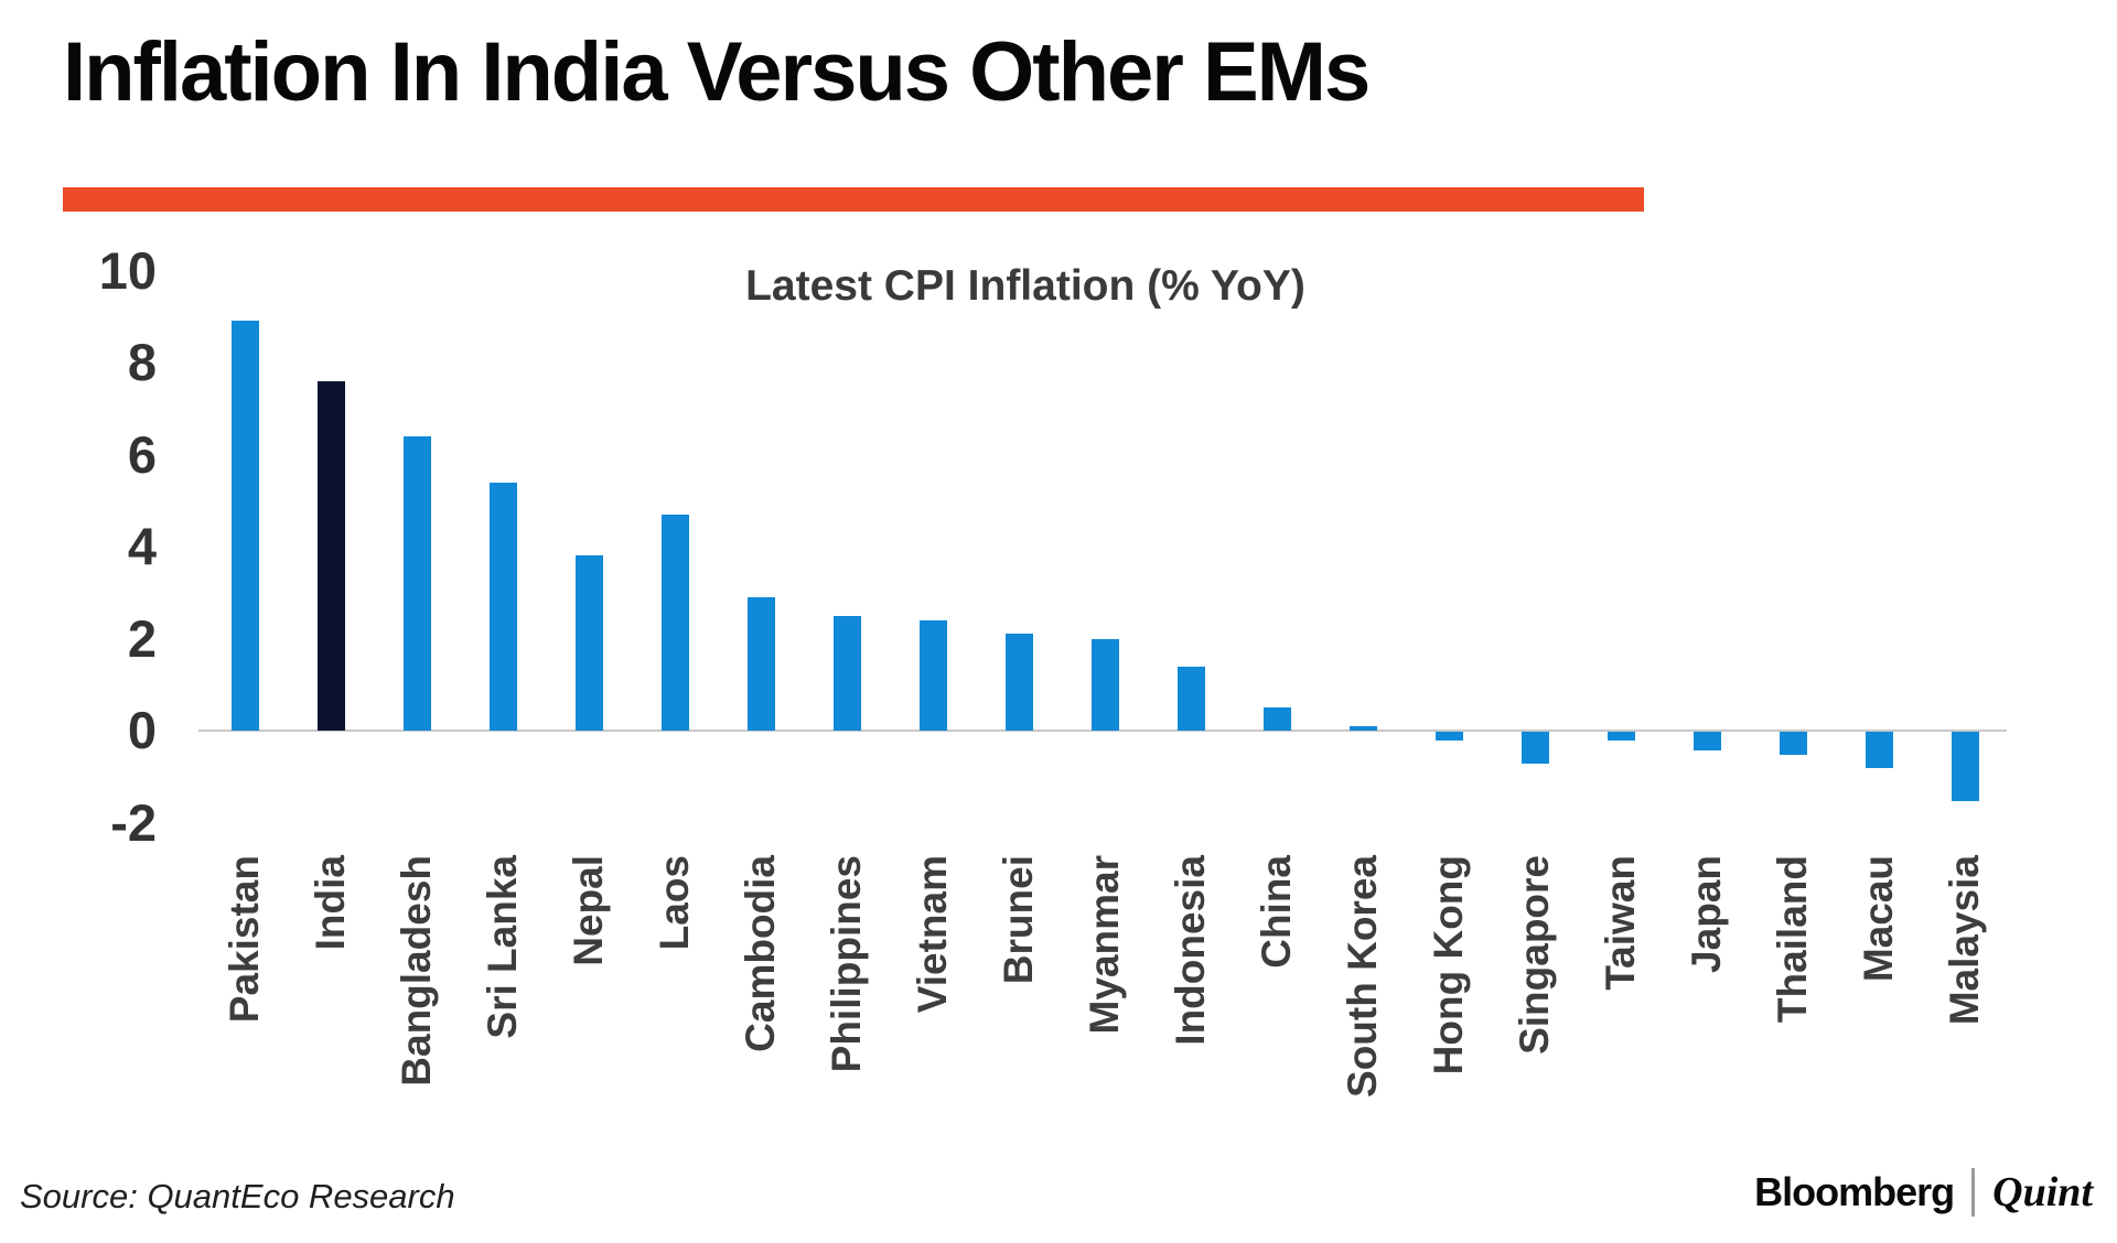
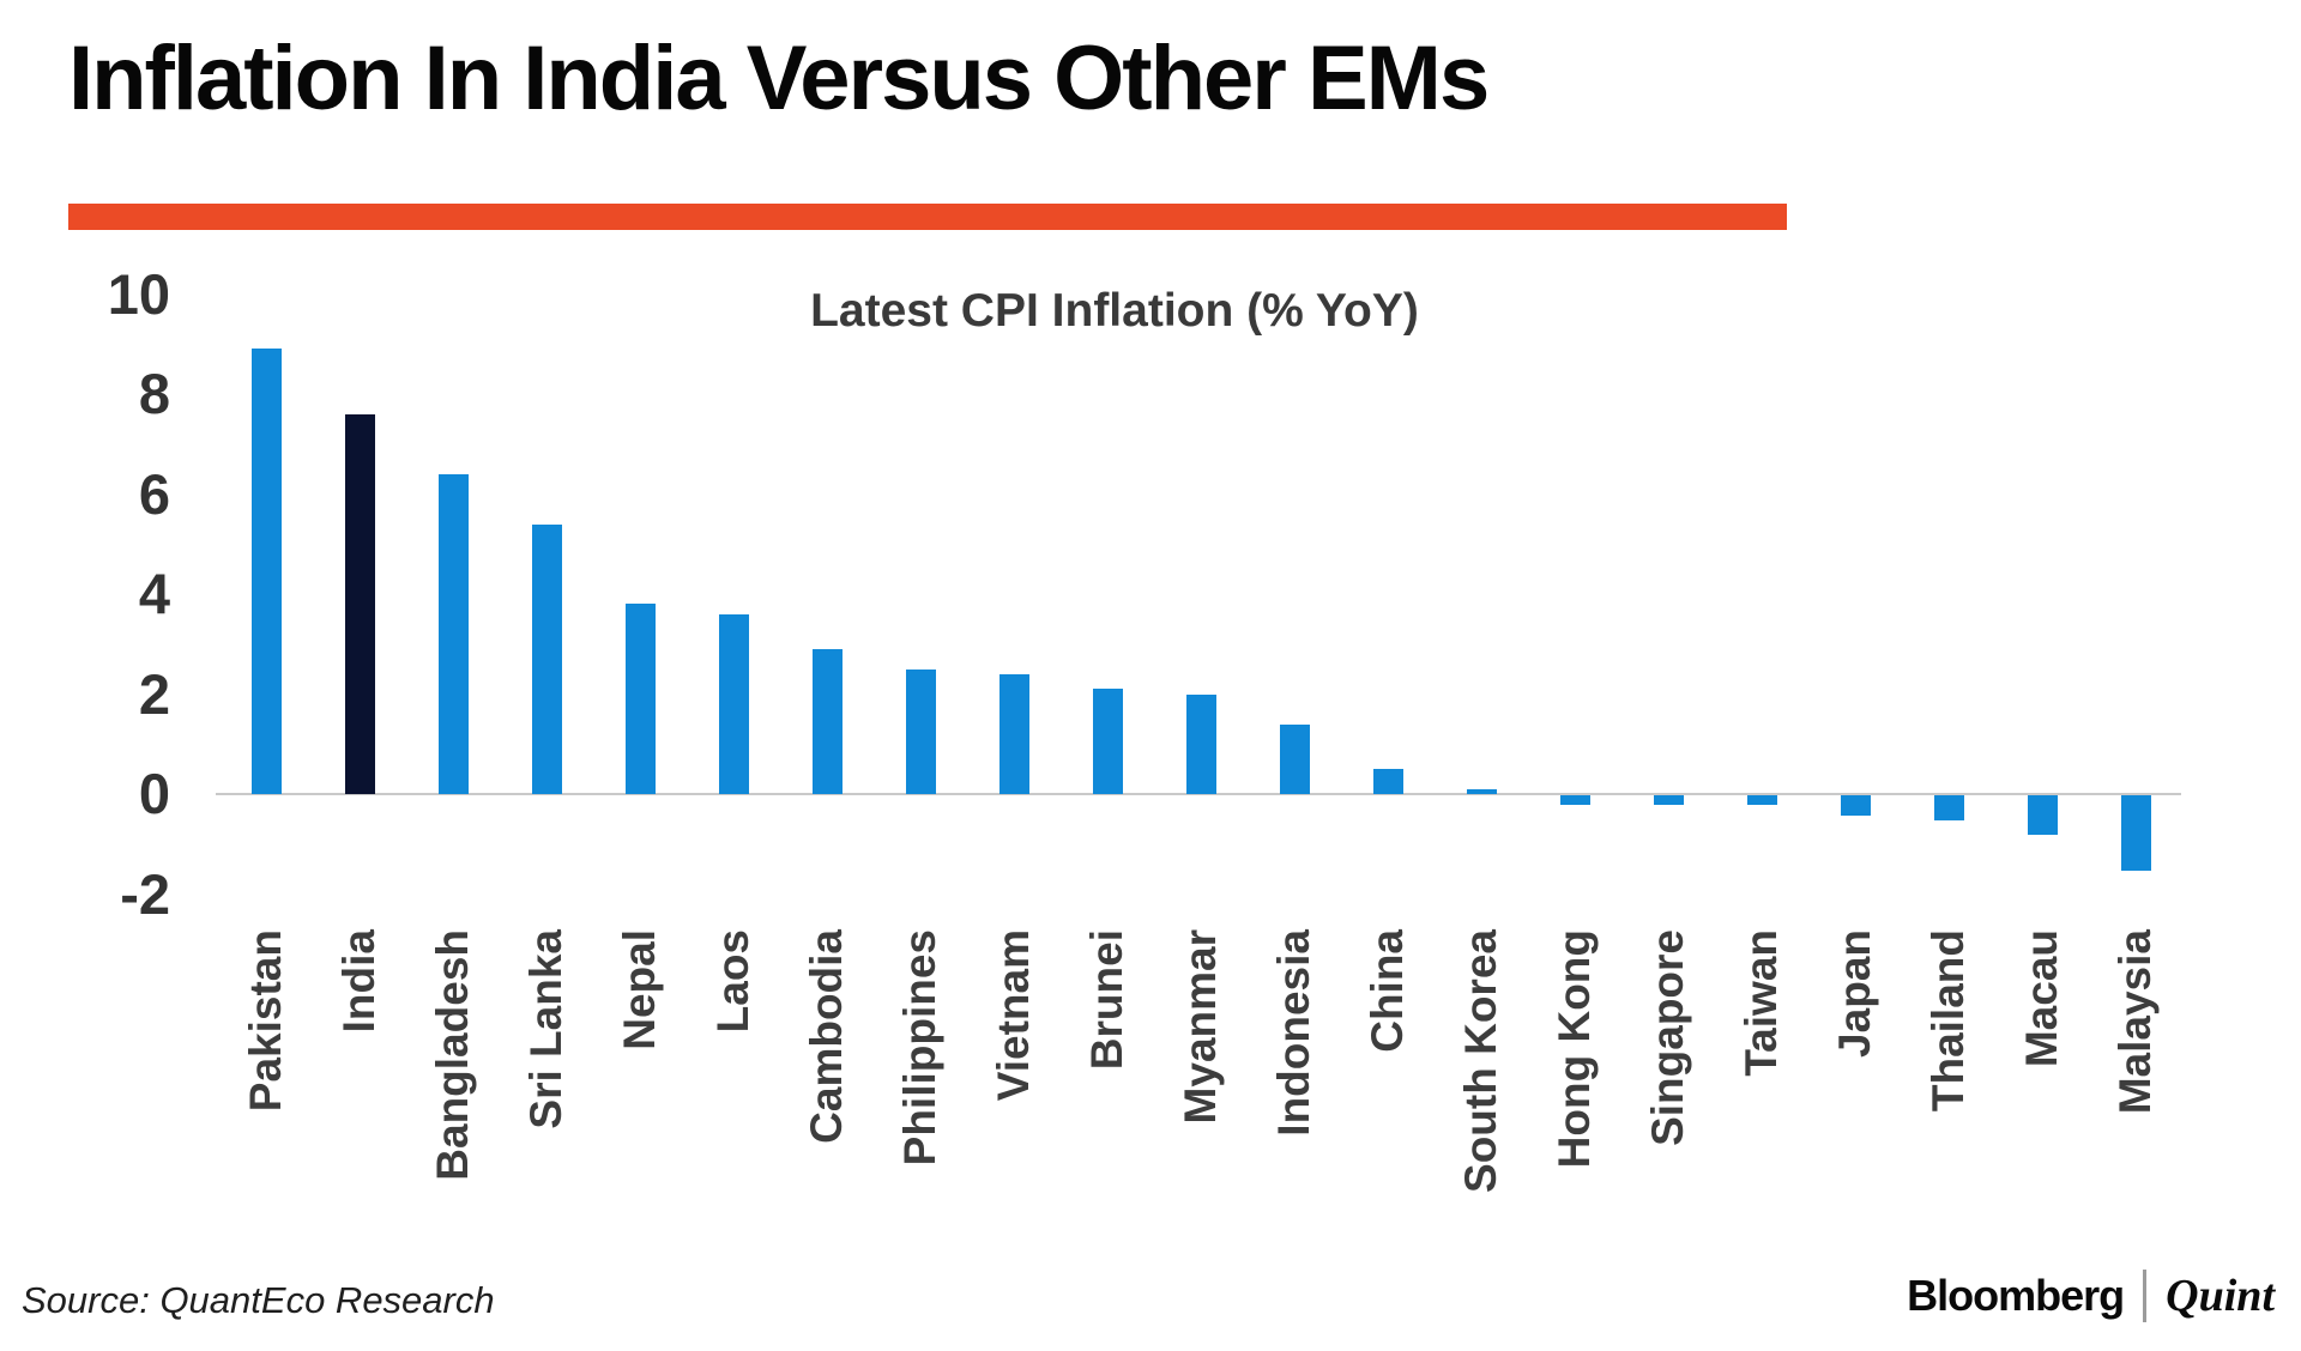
Laos: 4.7 -> 3.6
Singapore: -0.7 -> -0.2
